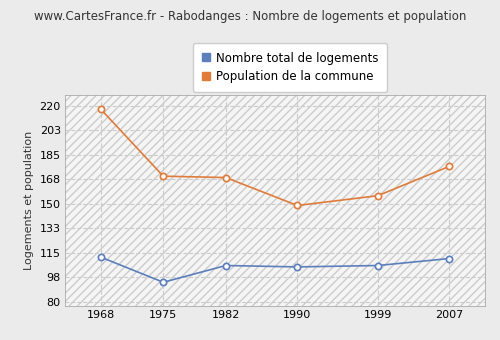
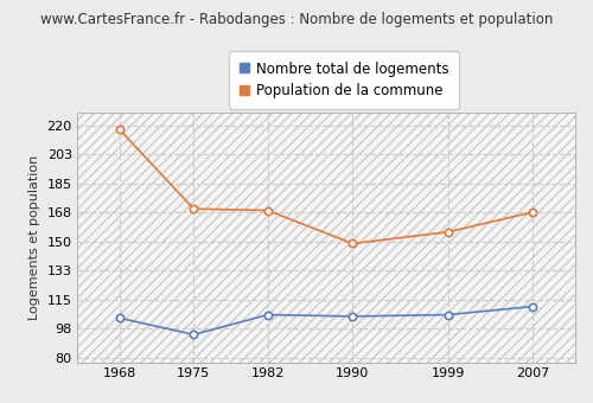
Nombre total de logements/1968: 112 -> 104
Population de la commune/2007: 177 -> 168
